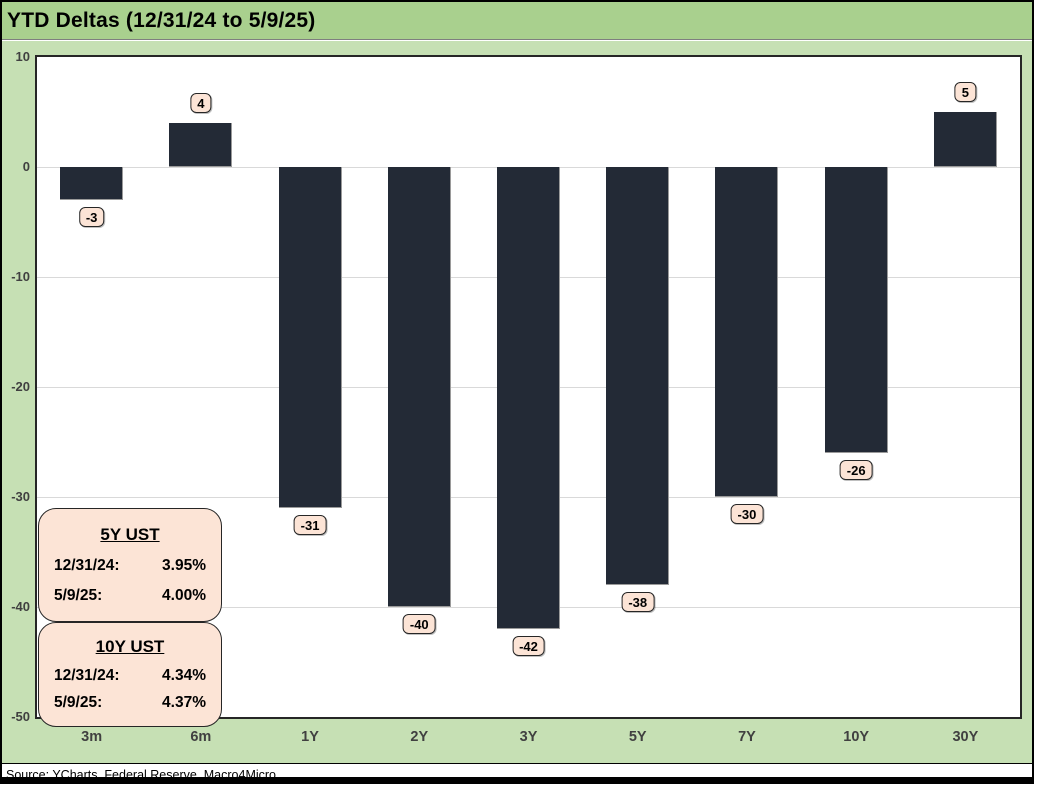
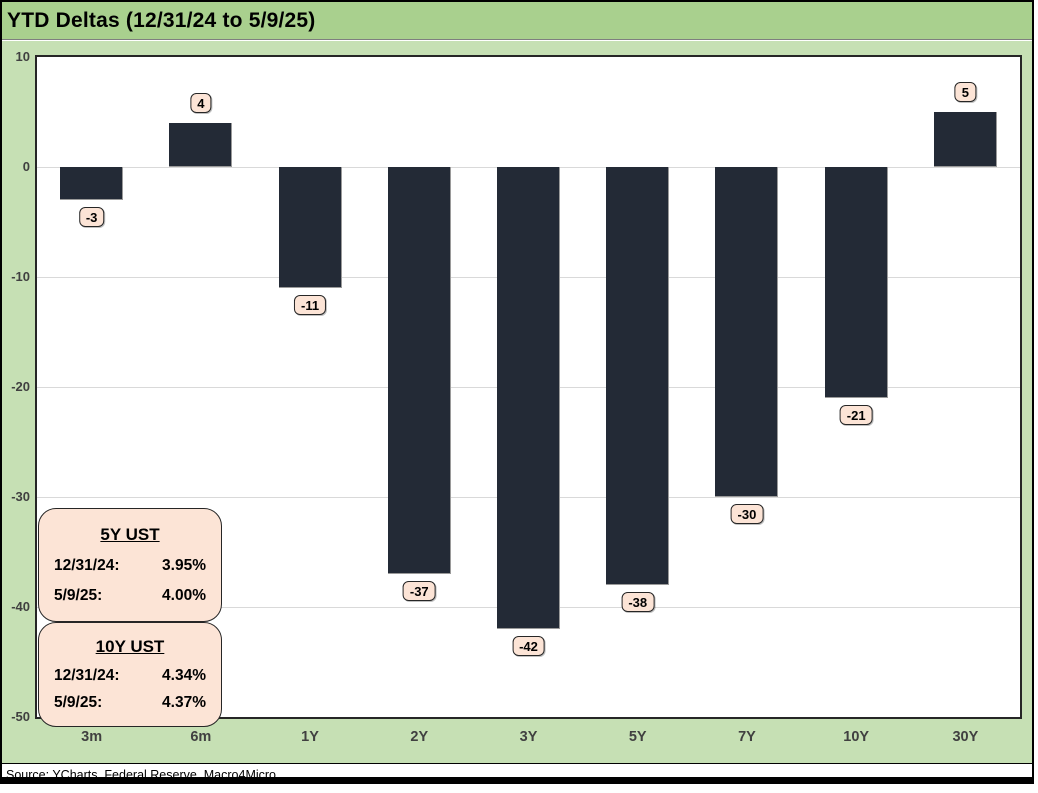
1Y: -31 -> -11
2Y: -40 -> -37
10Y: -26 -> -21
